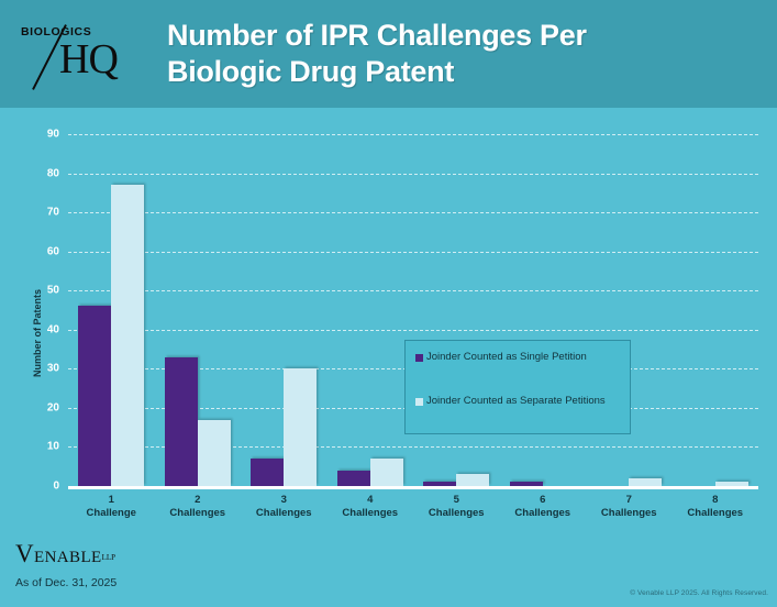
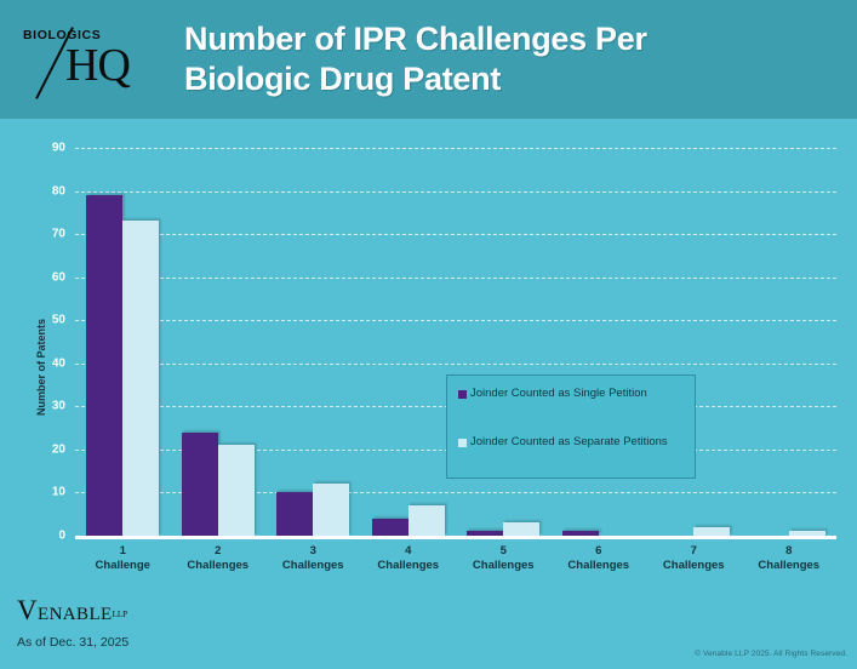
Joinder Counted as Single Petition/1 Challenge: 46 -> 79
Joinder Counted as Separate Petitions/1 Challenge: 77 -> 73
Joinder Counted as Single Petition/2 Challenges: 33 -> 24
Joinder Counted as Separate Petitions/2 Challenges: 17 -> 21
Joinder Counted as Single Petition/3 Challenges: 7 -> 10
Joinder Counted as Separate Petitions/3 Challenges: 30 -> 12
